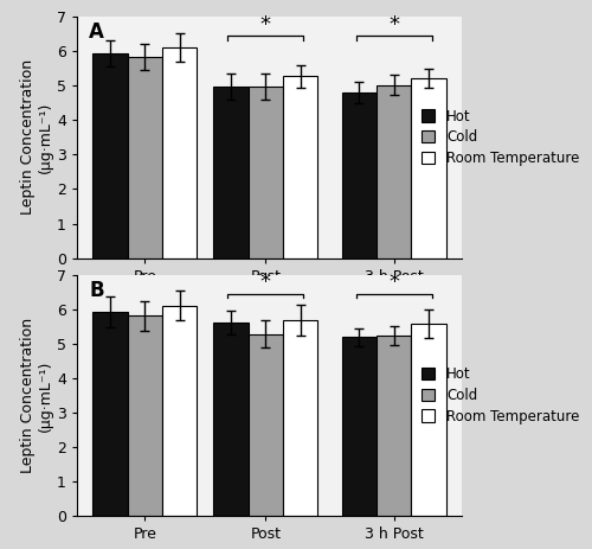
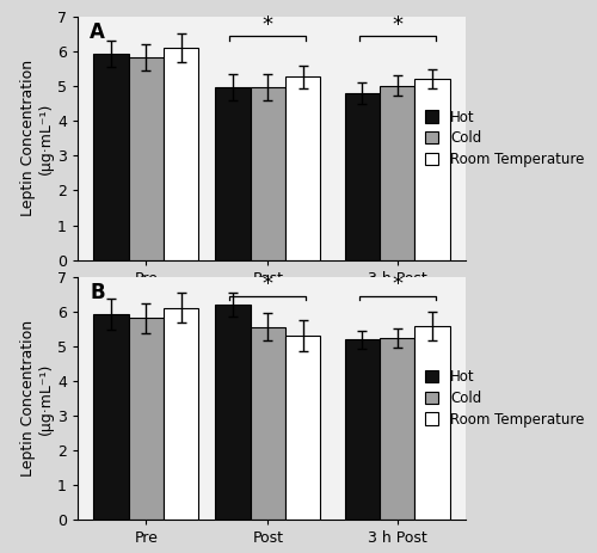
Hot/Post: 5.60 -> 6.20
Cold/Post: 5.27 -> 5.55
Room Temperature/Post: 5.67 -> 5.30
